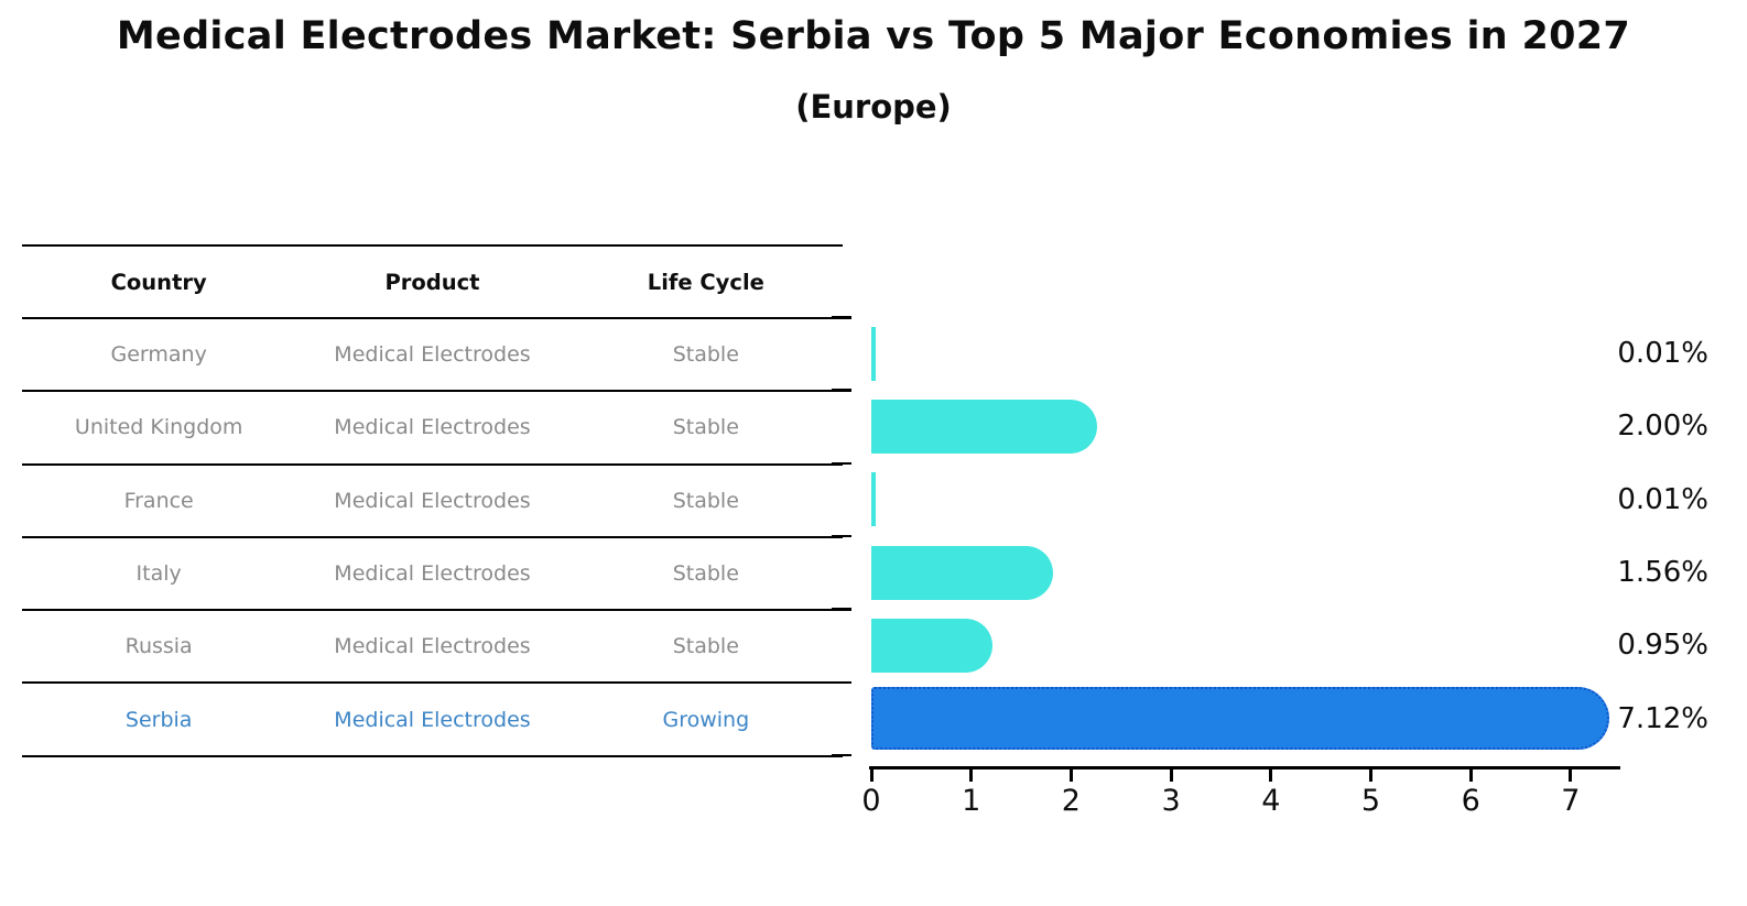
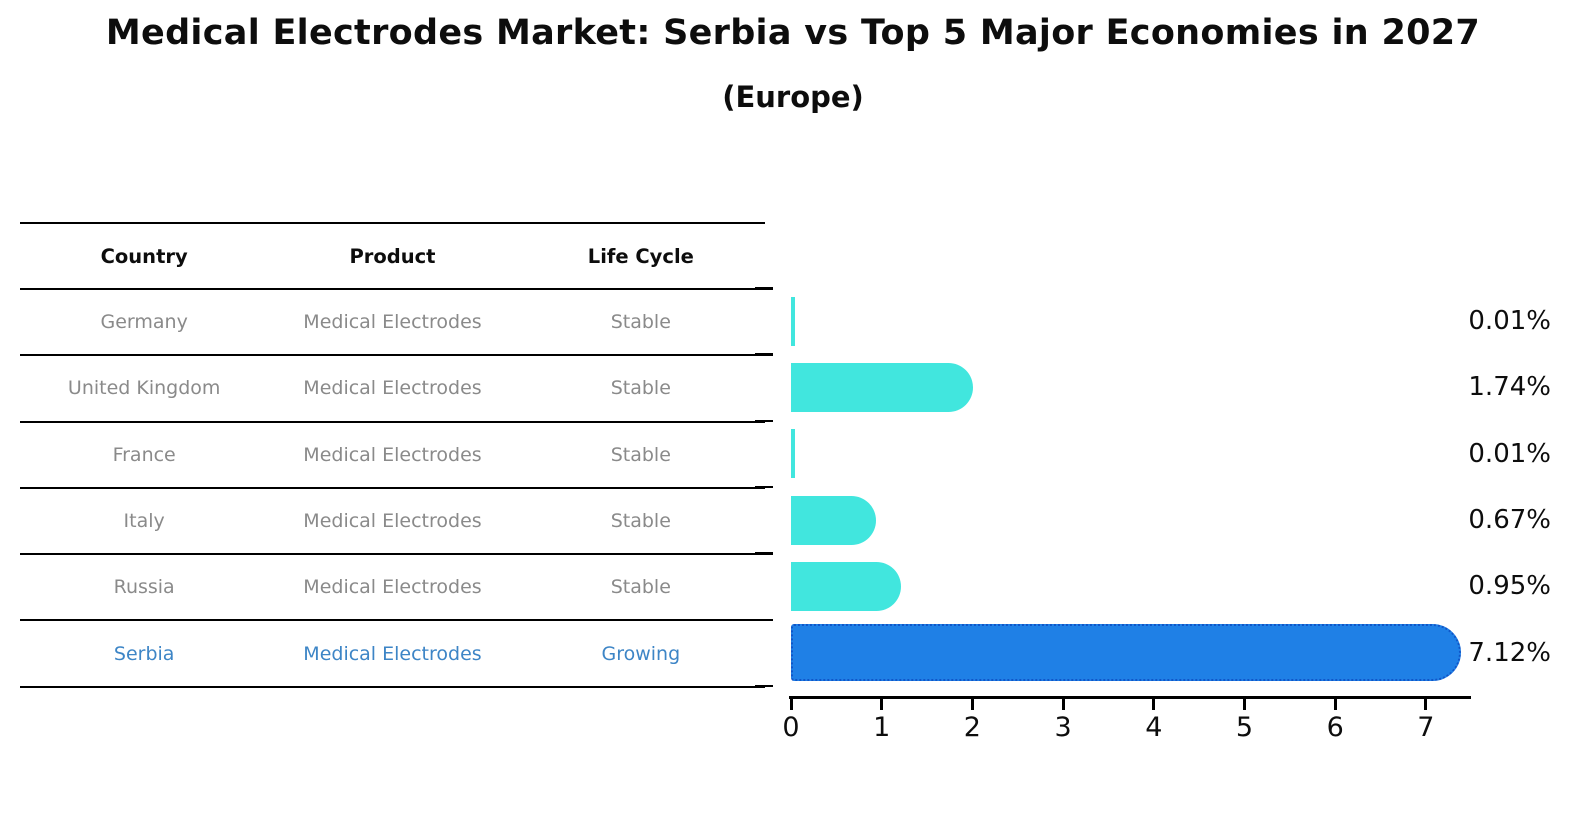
United Kingdom: 2.00% -> 1.74%
Italy: 1.56% -> 0.67%
